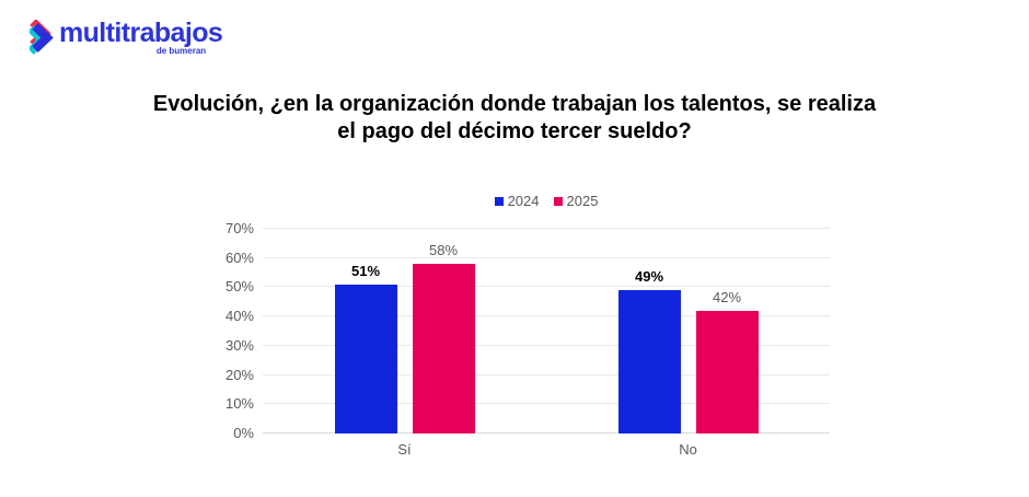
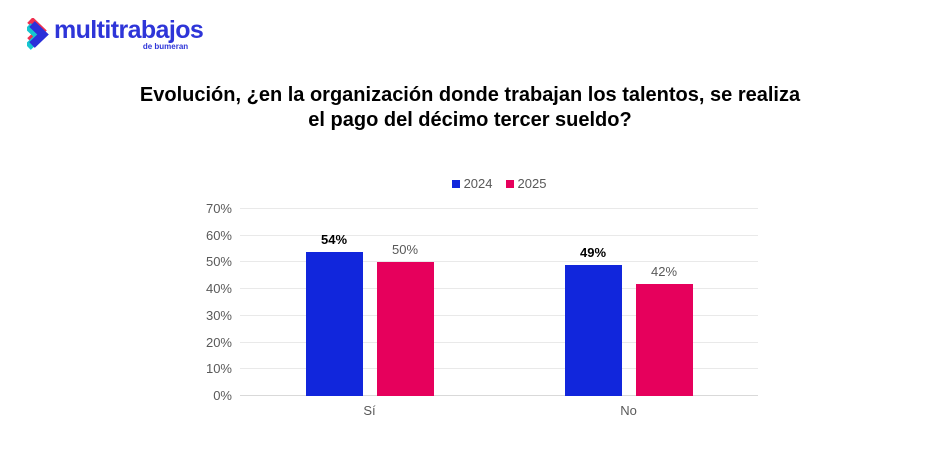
2024/Sí: 51% -> 54%
2025/Sí: 58% -> 50%
